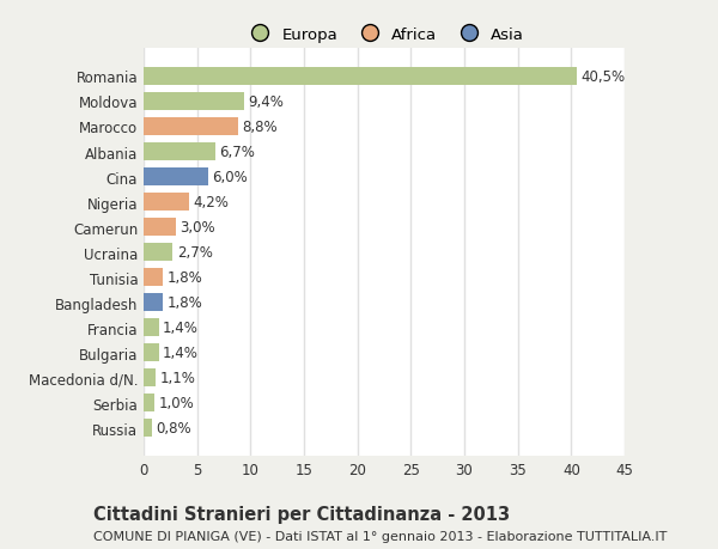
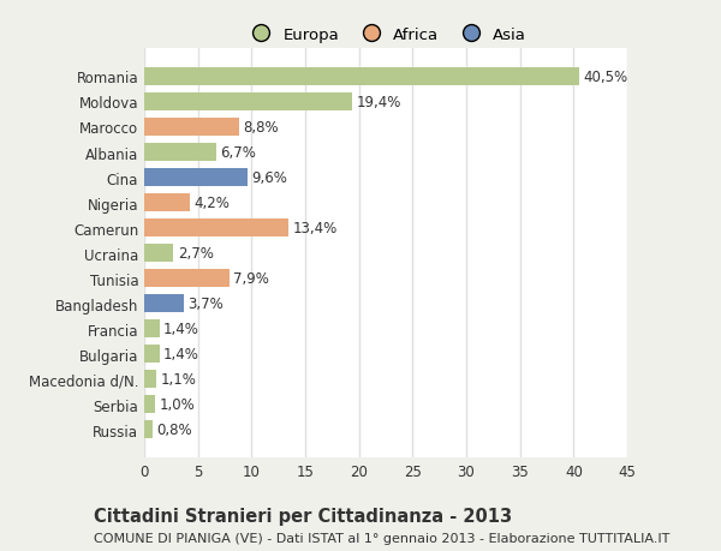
Moldova: 9,4% -> 19,4%
Cina: 6,0% -> 9,6%
Camerun: 3,0% -> 13,4%
Tunisia: 1,8% -> 7,9%
Bangladesh: 1,8% -> 3,7%
